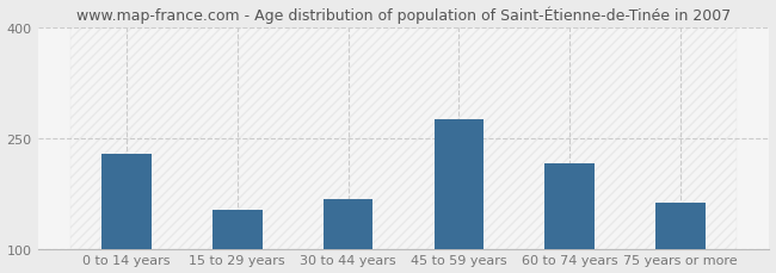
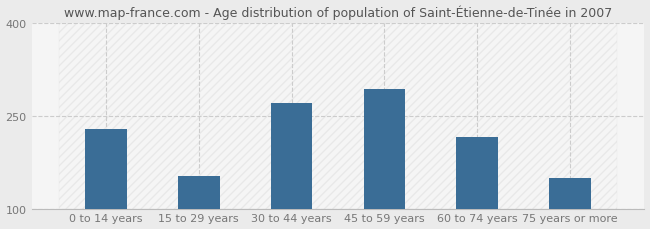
30 to 44 years: 168 -> 270
45 to 59 years: 276 -> 293
75 years or more: 162 -> 150
